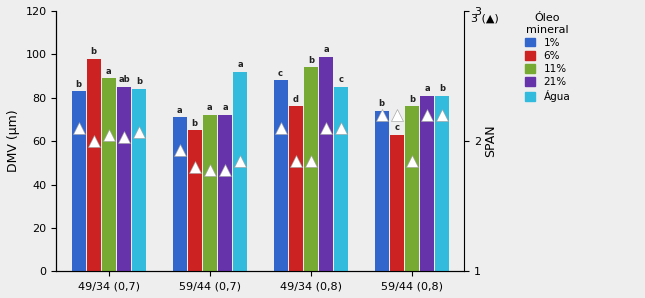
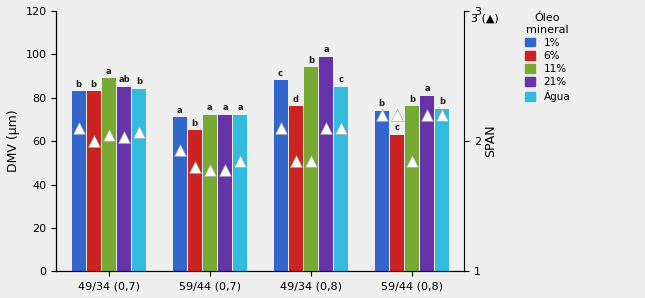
6%/49/34 (0,7): 98 -> 83
Água/59/44 (0,7): 92 -> 72
Água/59/44 (0,8): 81 -> 75
